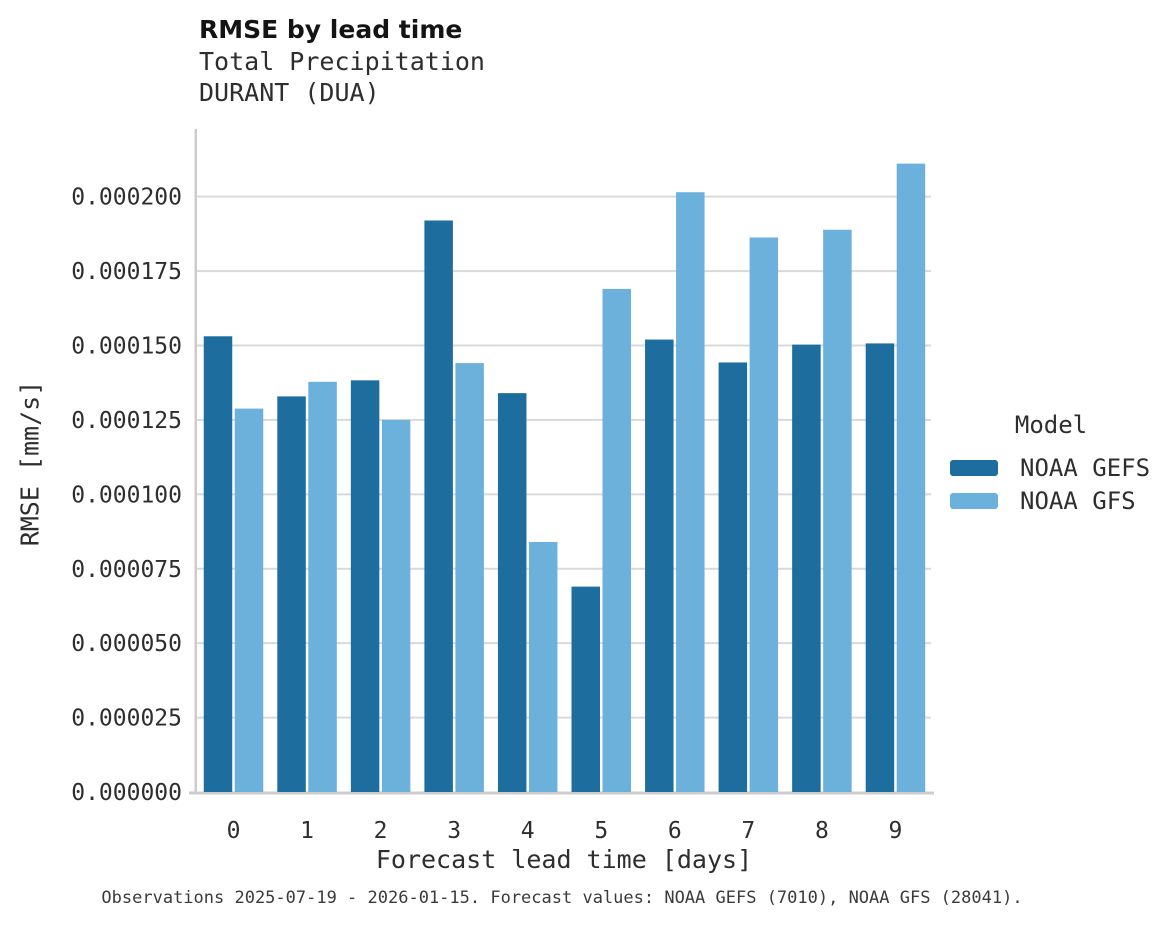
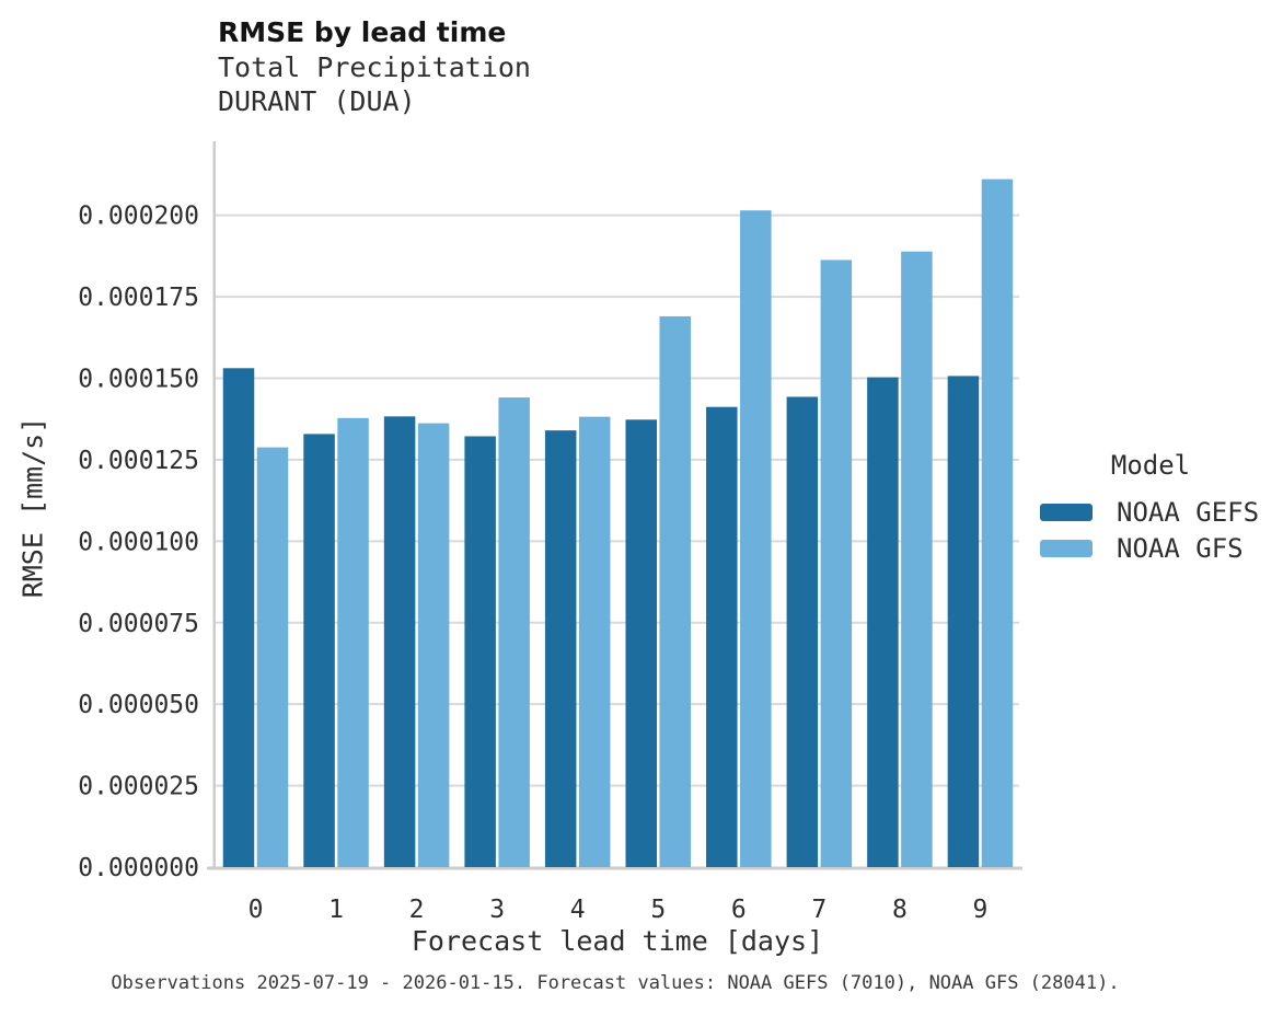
NOAA GFS/2: 0.000125 -> 0.000136
NOAA GEFS/3: 0.000192 -> 0.000132
NOAA GFS/4: 0.000084 -> 0.000138
NOAA GEFS/5: 0.000069 -> 0.000137
NOAA GEFS/6: 0.000152 -> 0.000141
